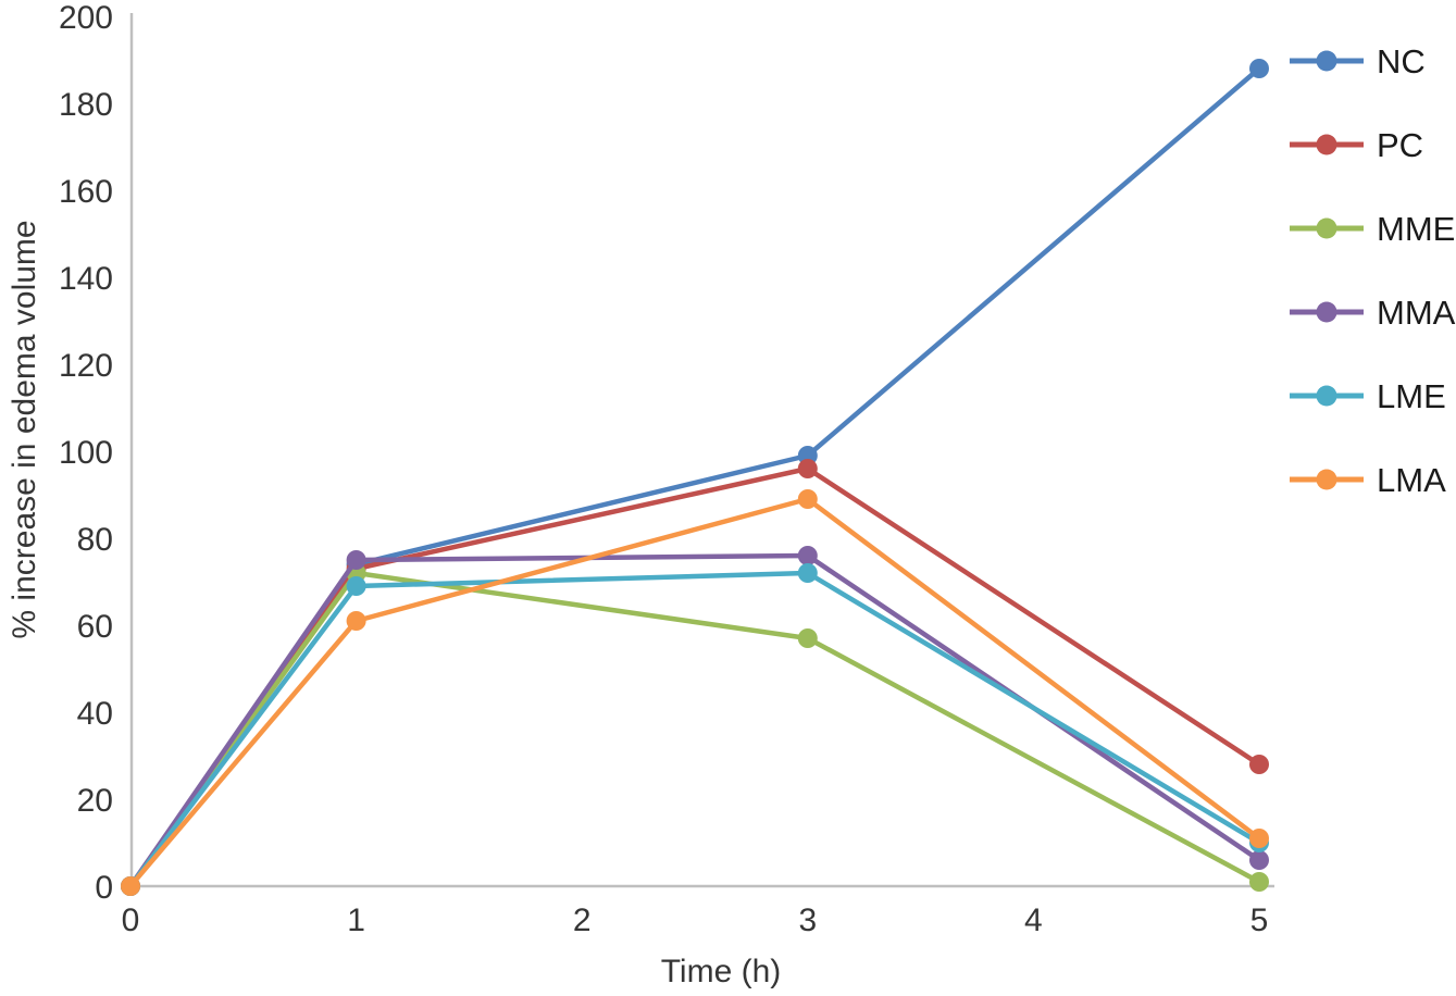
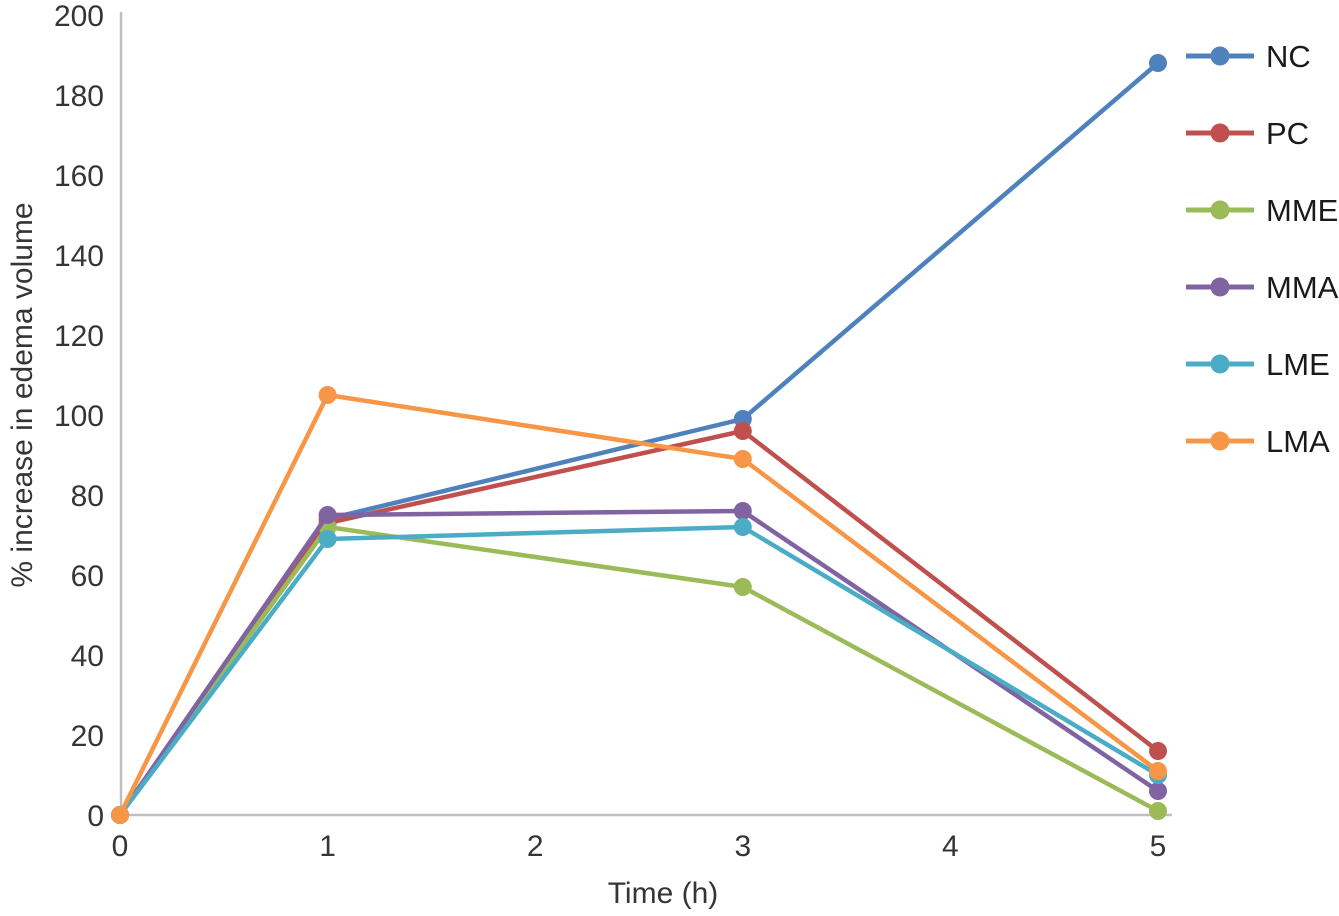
LMA/1: 61 -> 105
PC/5: 28 -> 16
